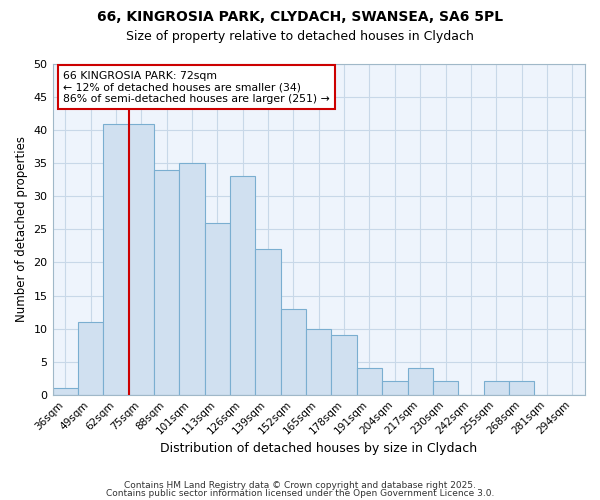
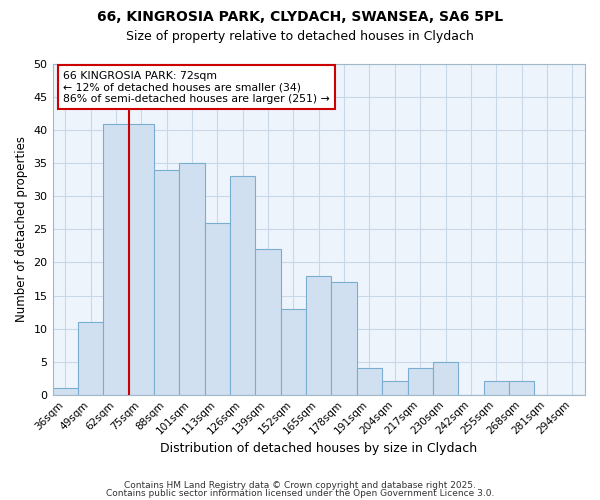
165sqm: 10 -> 18
178sqm: 9 -> 17
230sqm: 2 -> 5
